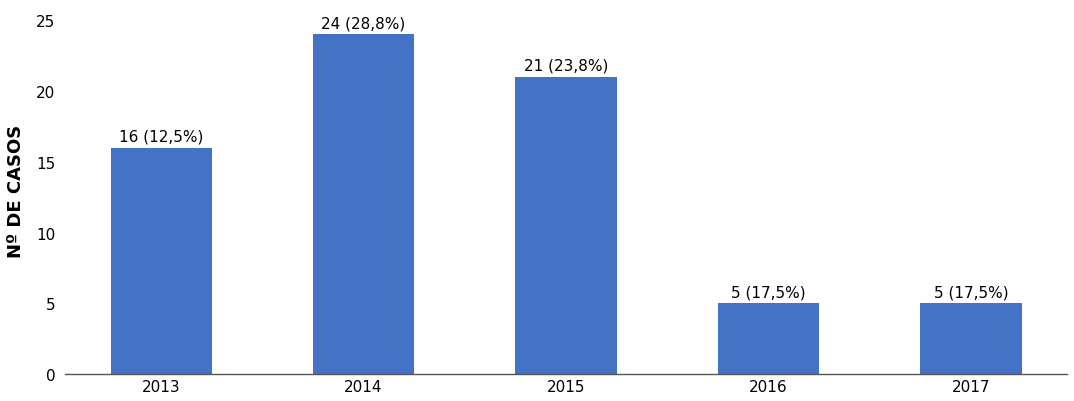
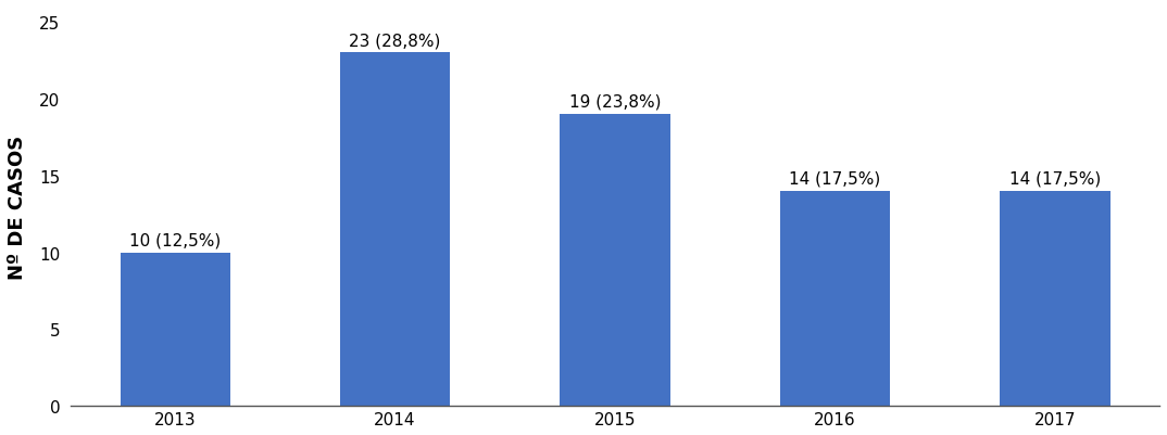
2013: 16 -> 10
2014: 24 -> 23
2015: 21 -> 19
2016: 5 -> 14
2017: 5 -> 14
